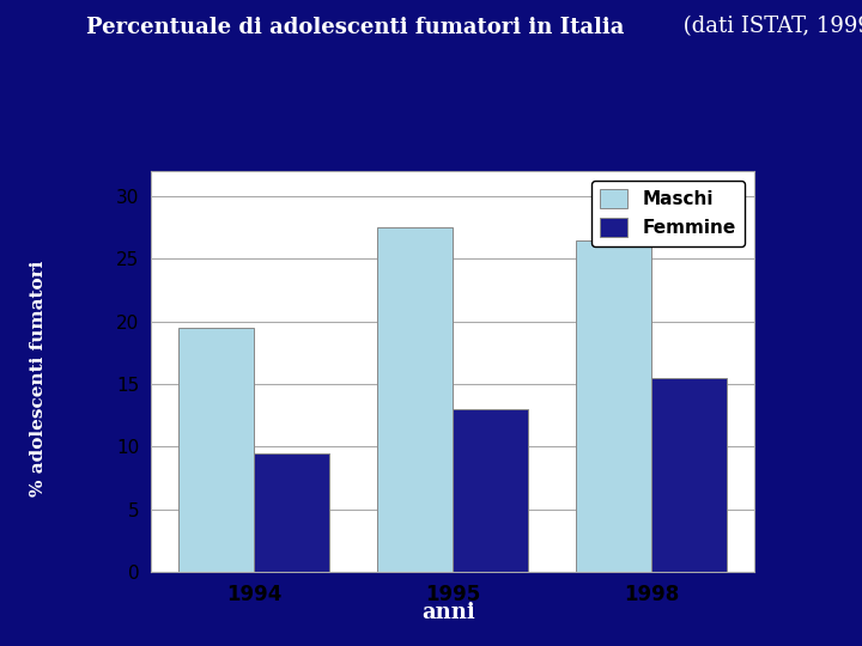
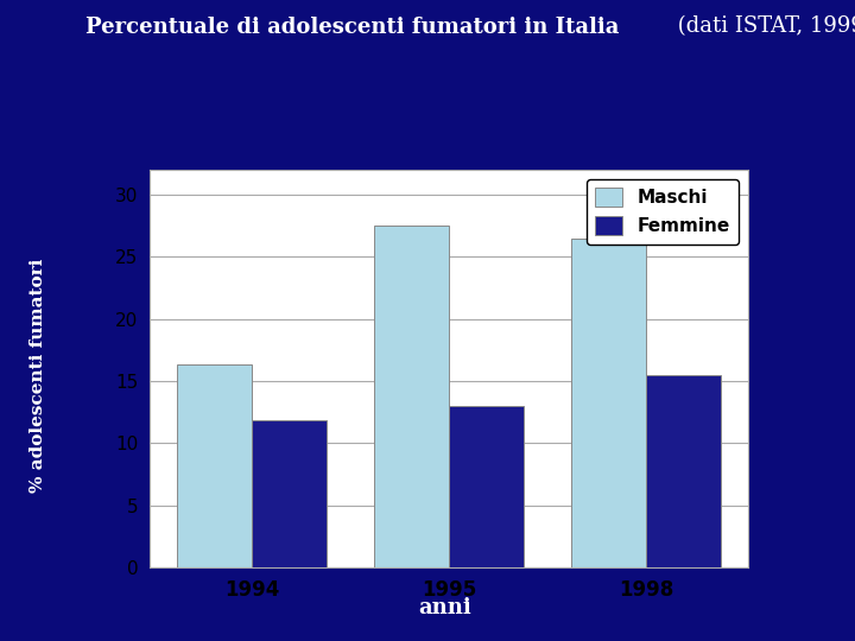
Maschi/1994: 19.5 -> 16.3
Femmine/1994: 9.5 -> 11.8
